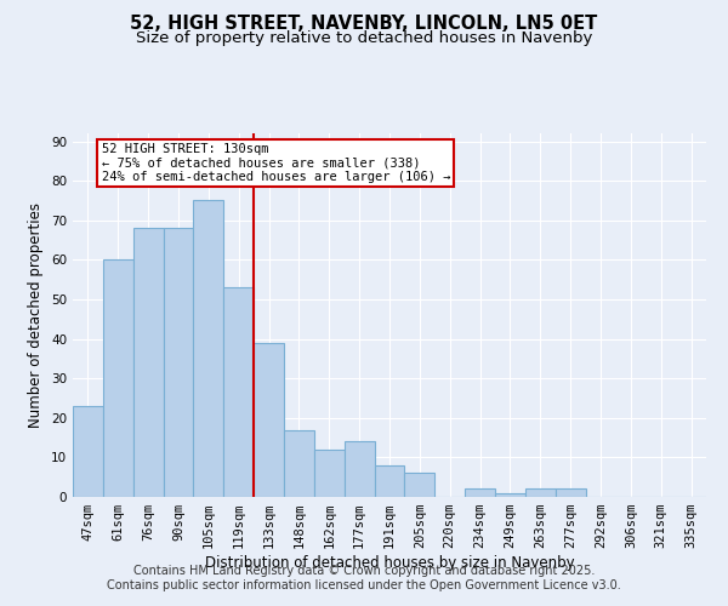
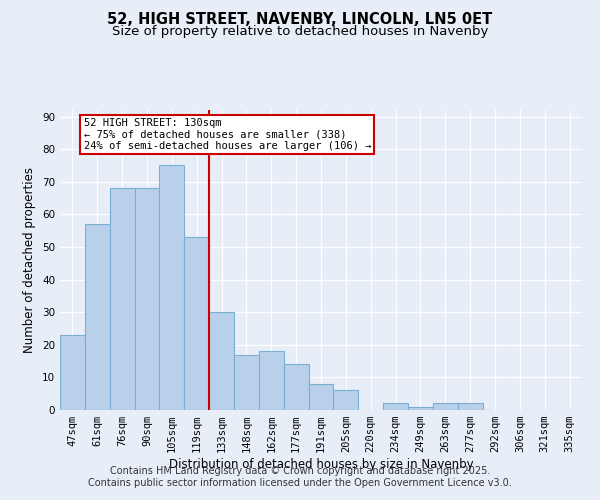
61sqm: 60 -> 57
133sqm: 39 -> 30
162sqm: 12 -> 18
